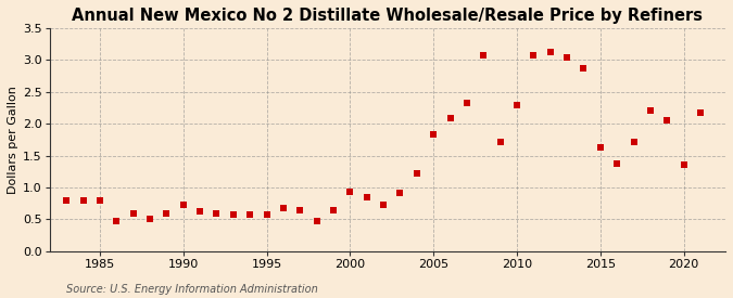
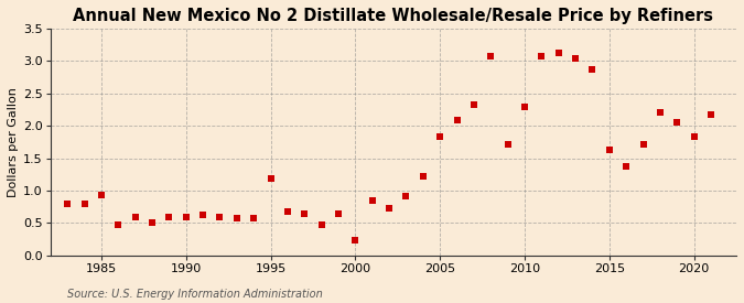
1985: 0.80 -> 0.94
1990: 0.73 -> 0.60
1995: 0.58 -> 1.18
2000: 0.93 -> 0.24
2020: 1.35 -> 1.84
